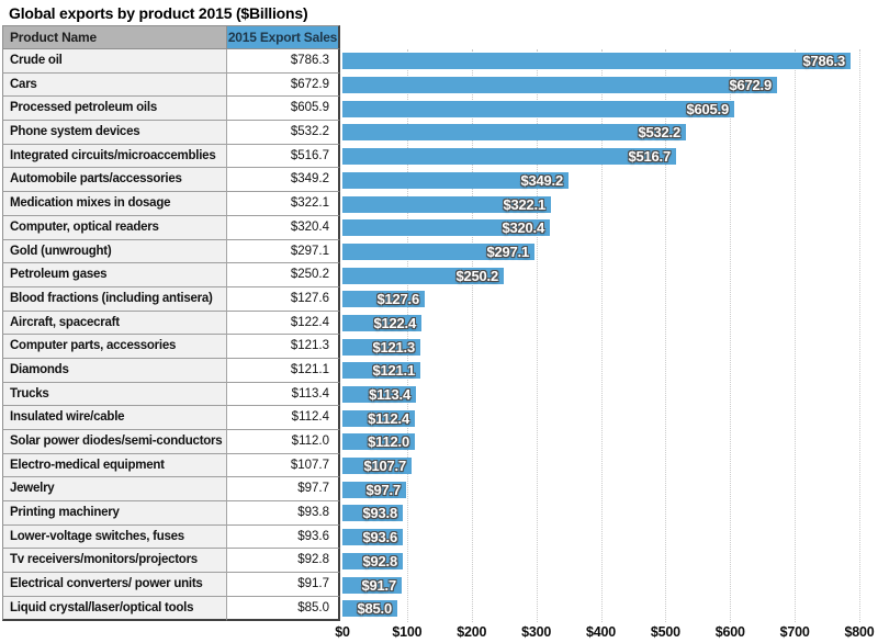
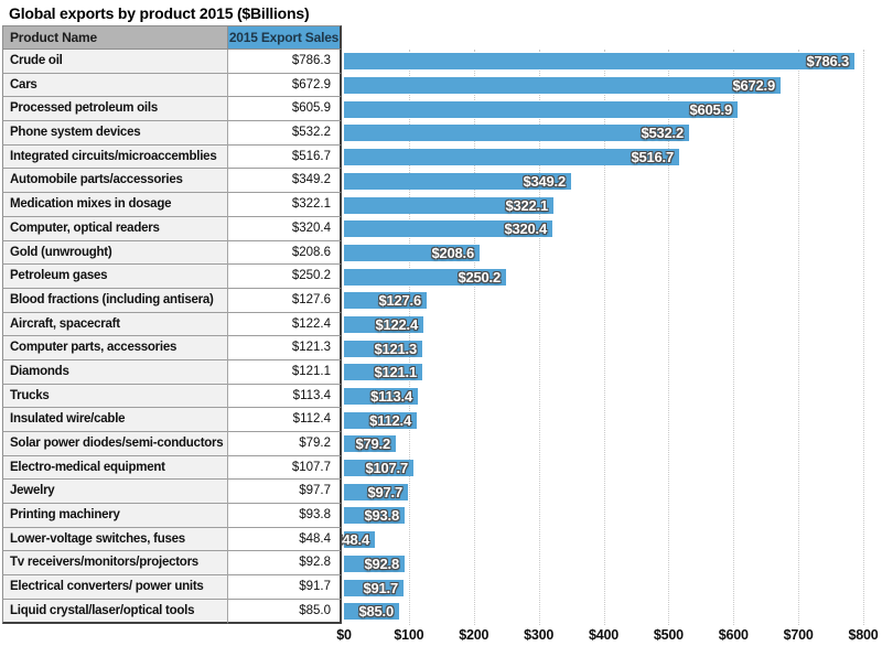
Gold (unwrought): $297.1 -> $208.6
Solar power diodes/semi-conductors: $112.0 -> $79.2
Lower-voltage switches, fuses: $93.6 -> $48.4
